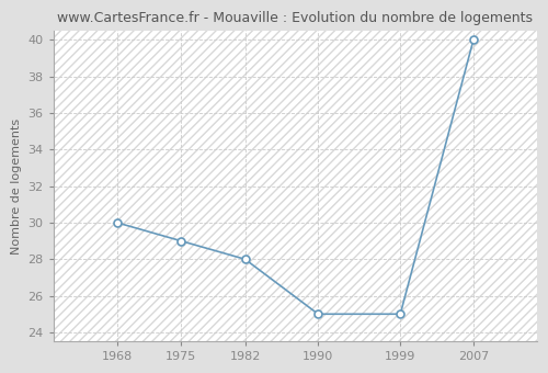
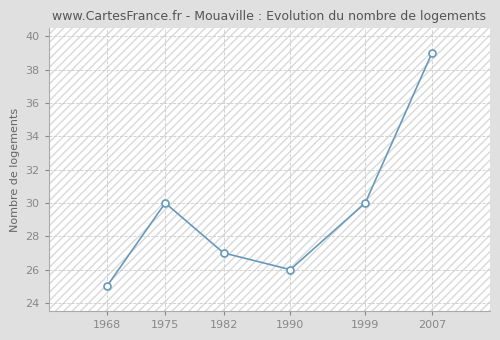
1968: 30 -> 25
1975: 29 -> 30
1982: 28 -> 27
1990: 25 -> 26
1999: 25 -> 30
2007: 40 -> 39
